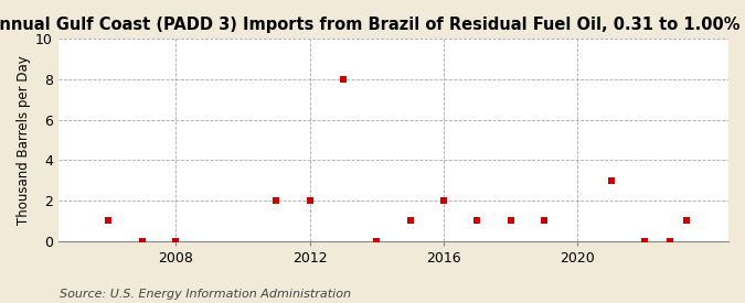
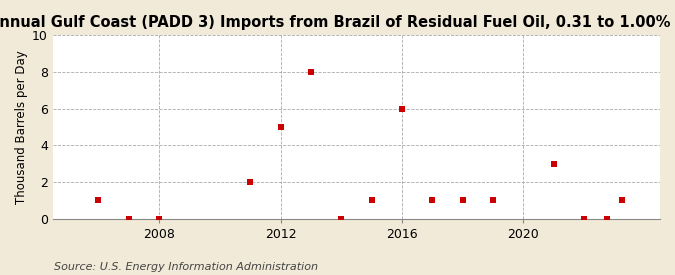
2012: 2 -> 5
2016: 2 -> 6
